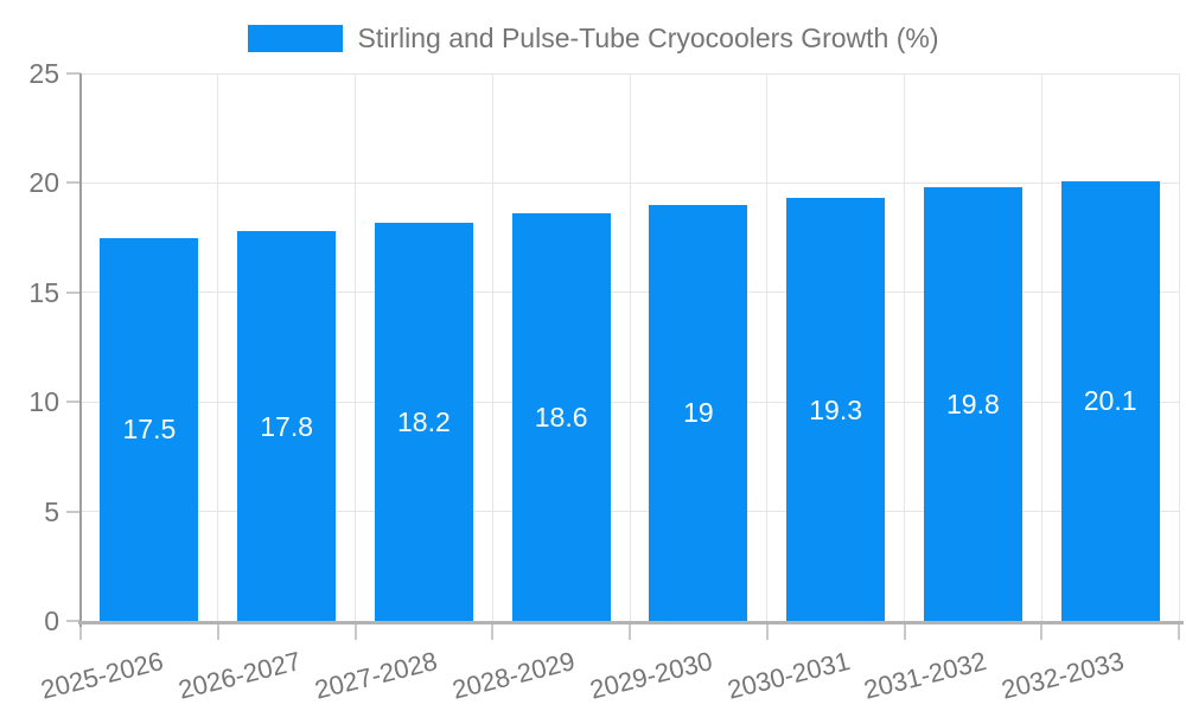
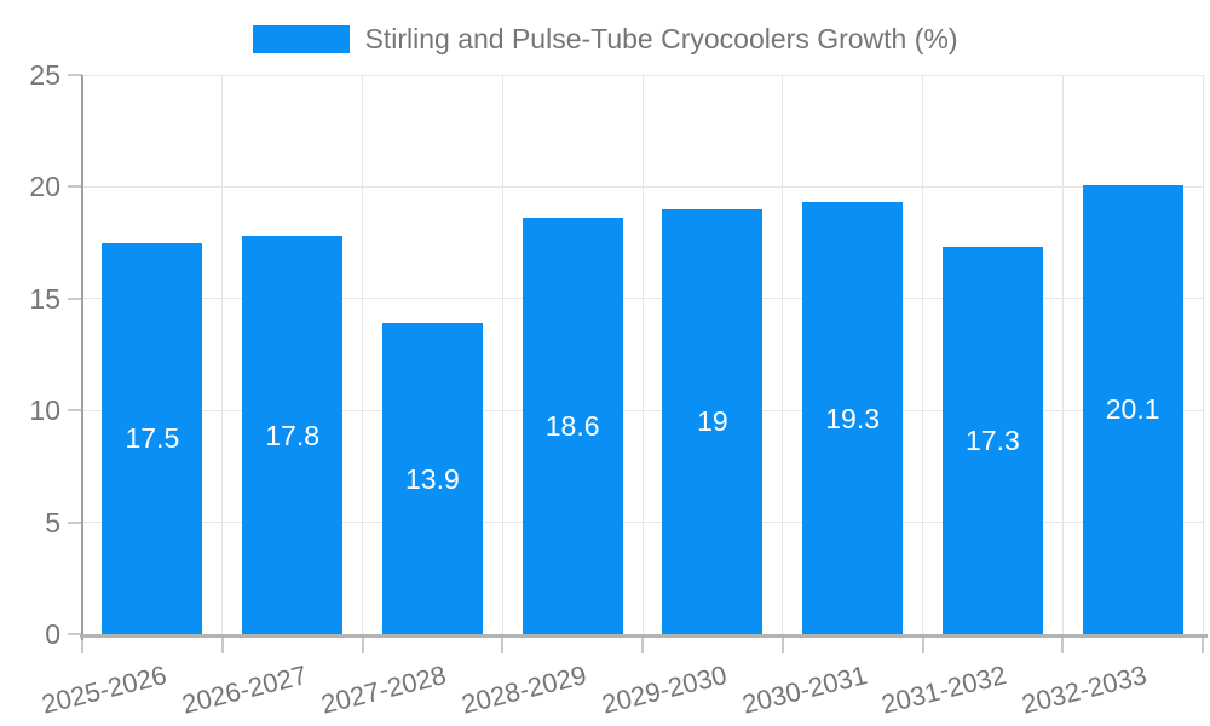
2027-2028: 18.2 -> 13.9
2031-2032: 19.8 -> 17.3
